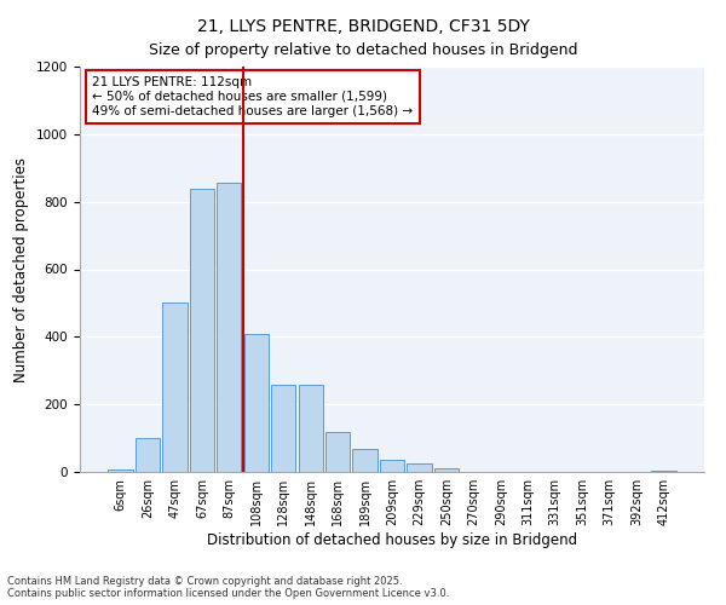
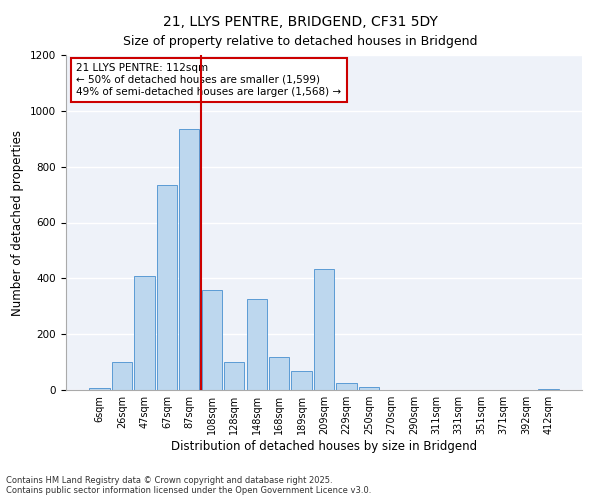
47sqm: 500 -> 410
67sqm: 840 -> 735
87sqm: 855 -> 935
108sqm: 410 -> 360
128sqm: 258 -> 100
148sqm: 258 -> 325
209sqm: 35 -> 435
